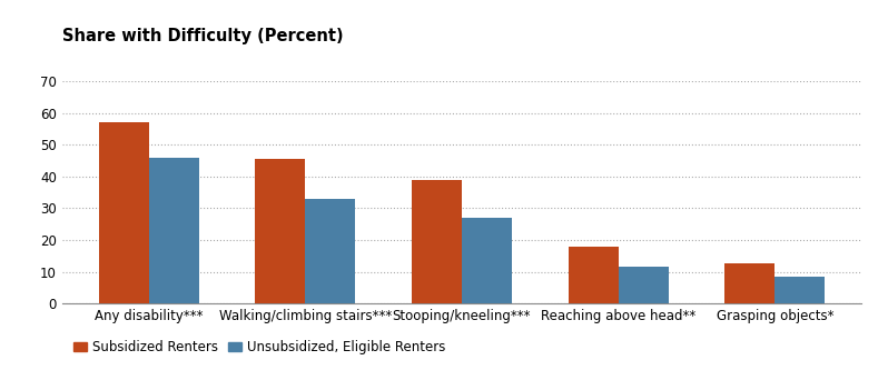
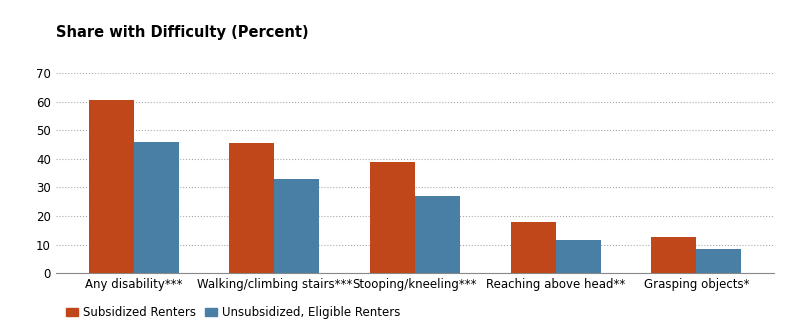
Subsidized Renters/Any disability***: 57.0 -> 60.5
